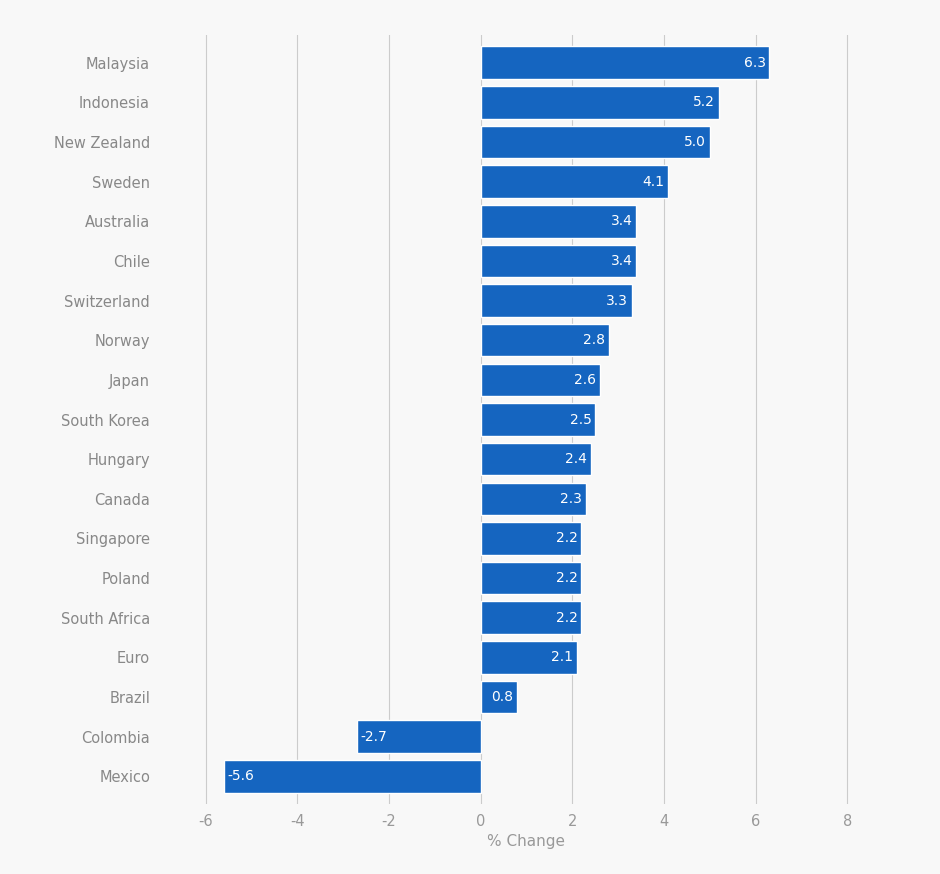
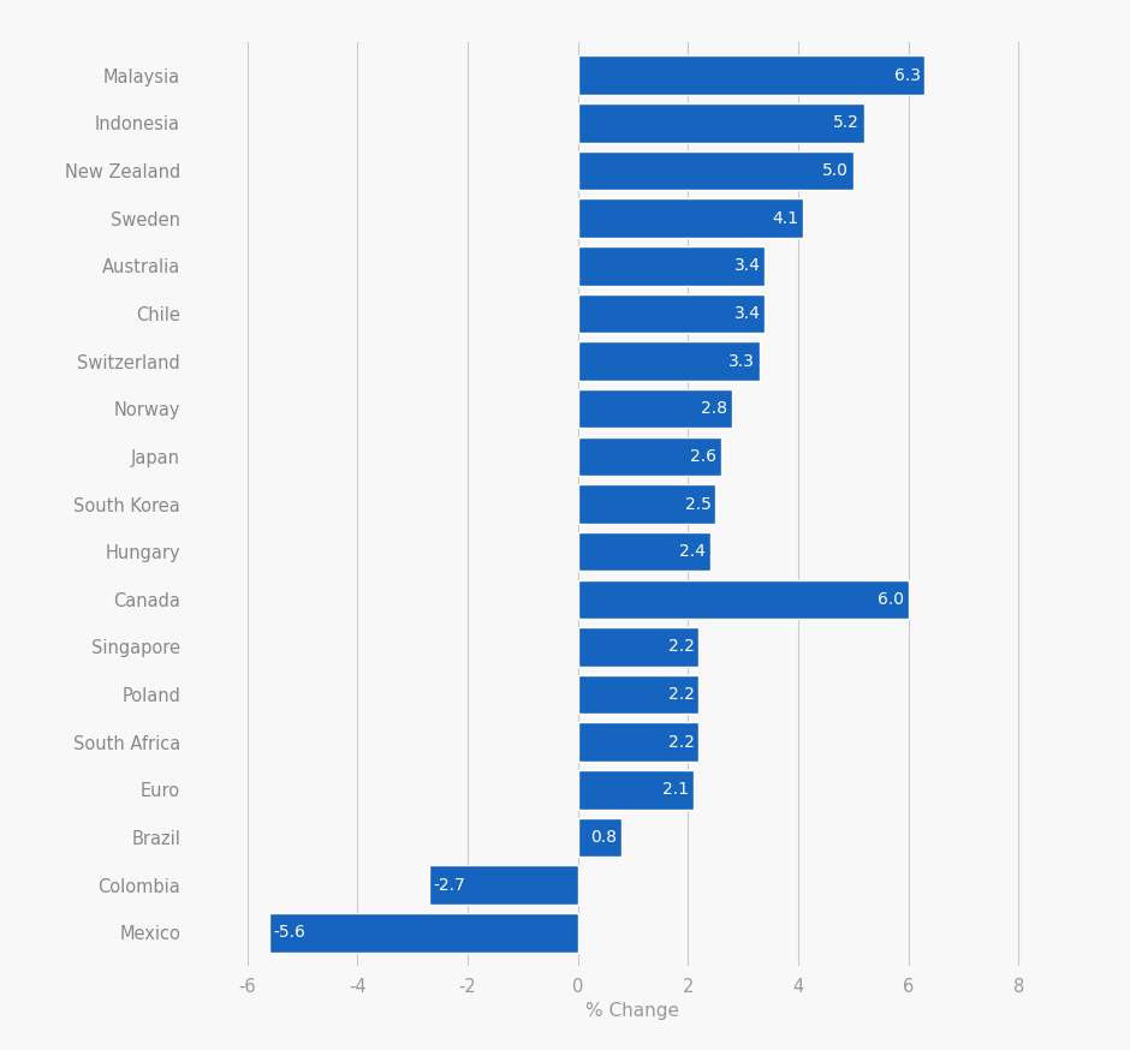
Canada: 2.3 -> 6.0
